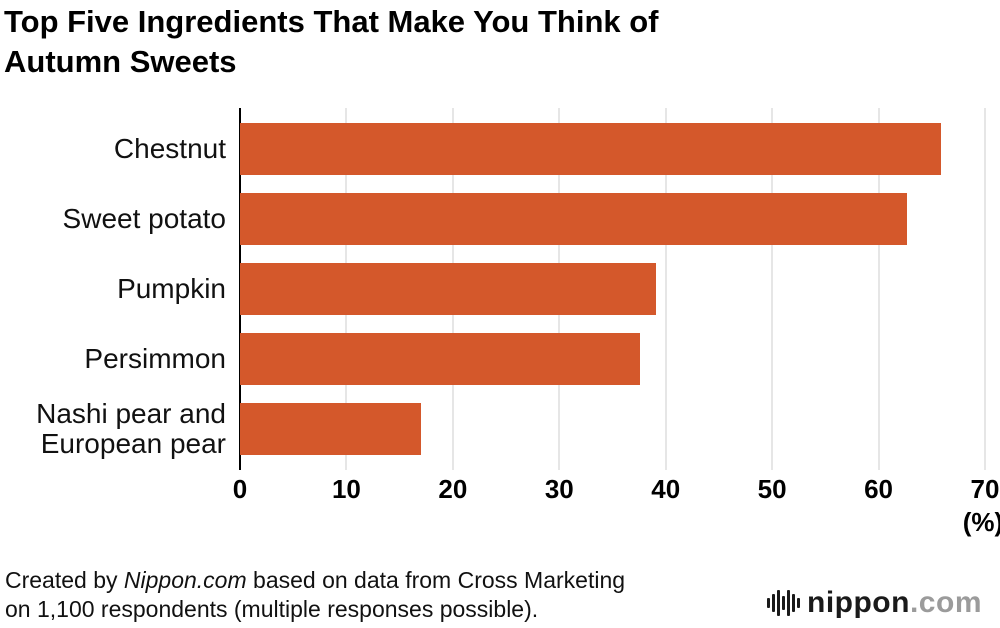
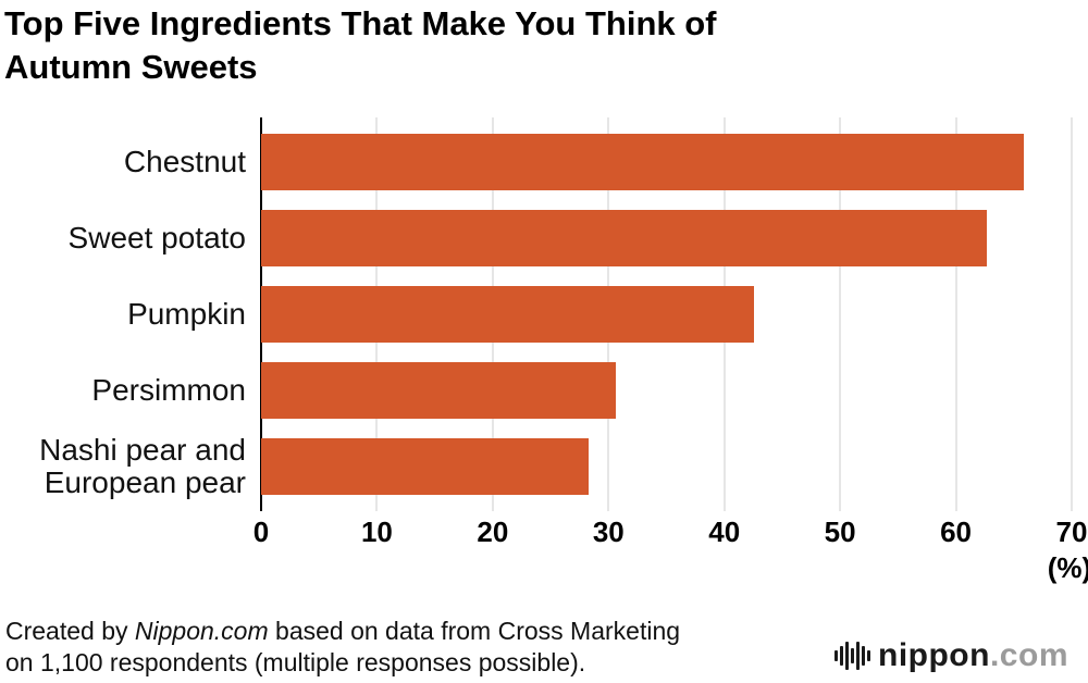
Pumpkin: 39.1 -> 42.6
Persimmon: 37.6 -> 30.6
Nashi pear and European pear: 17.0 -> 28.3
